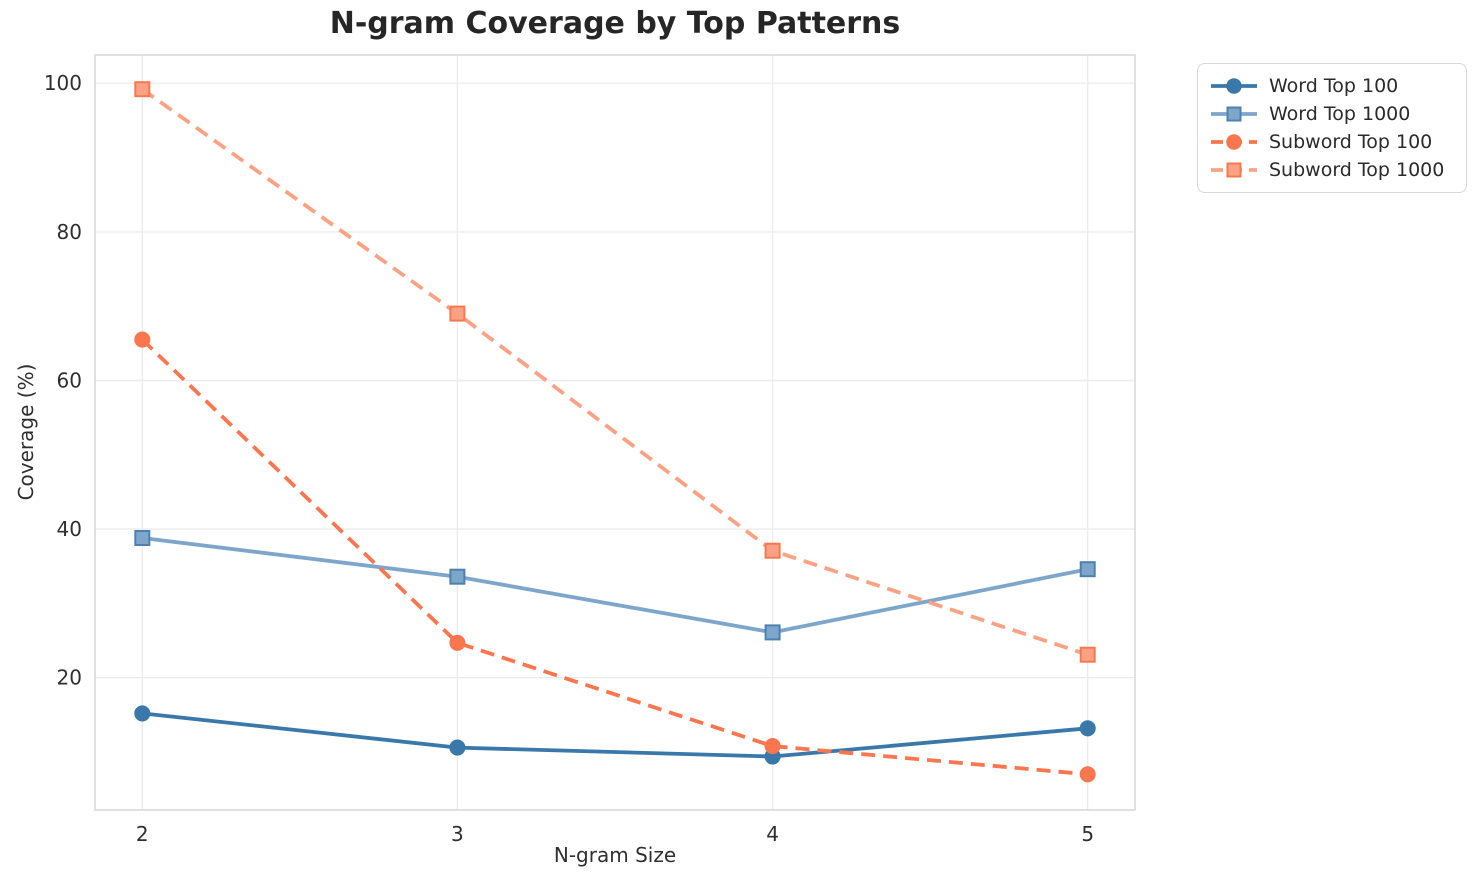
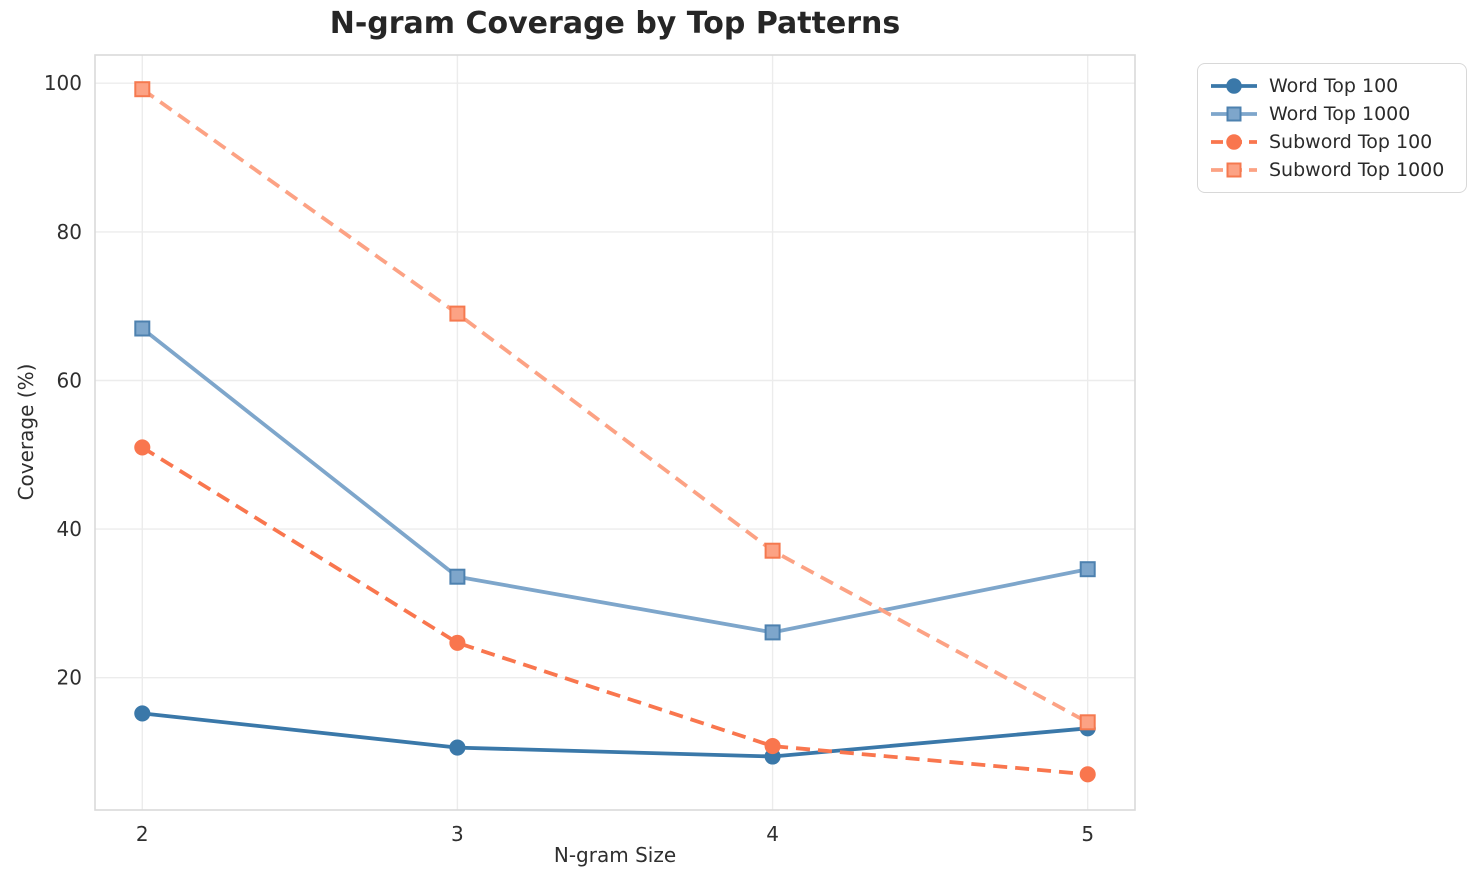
Word Top 1000/2: 39 -> 67
Subword Top 100/2: 66 -> 51
Subword Top 1000/5: 23 -> 14
